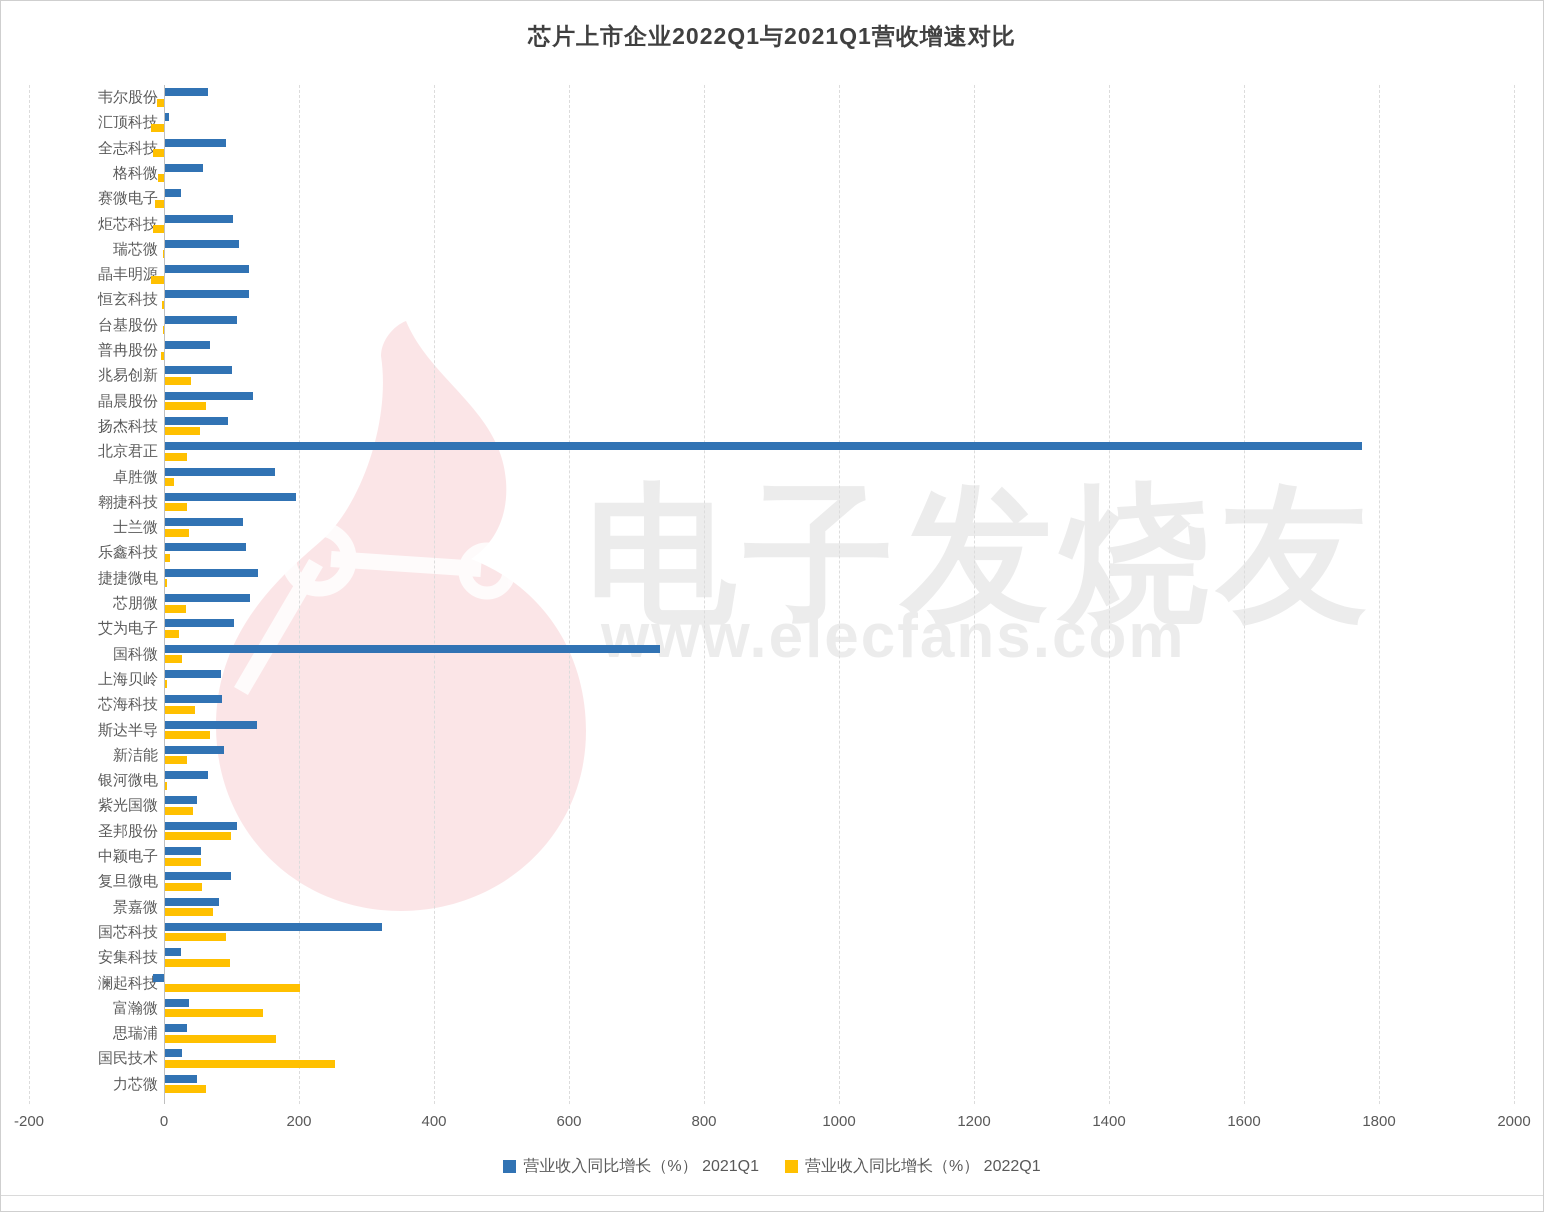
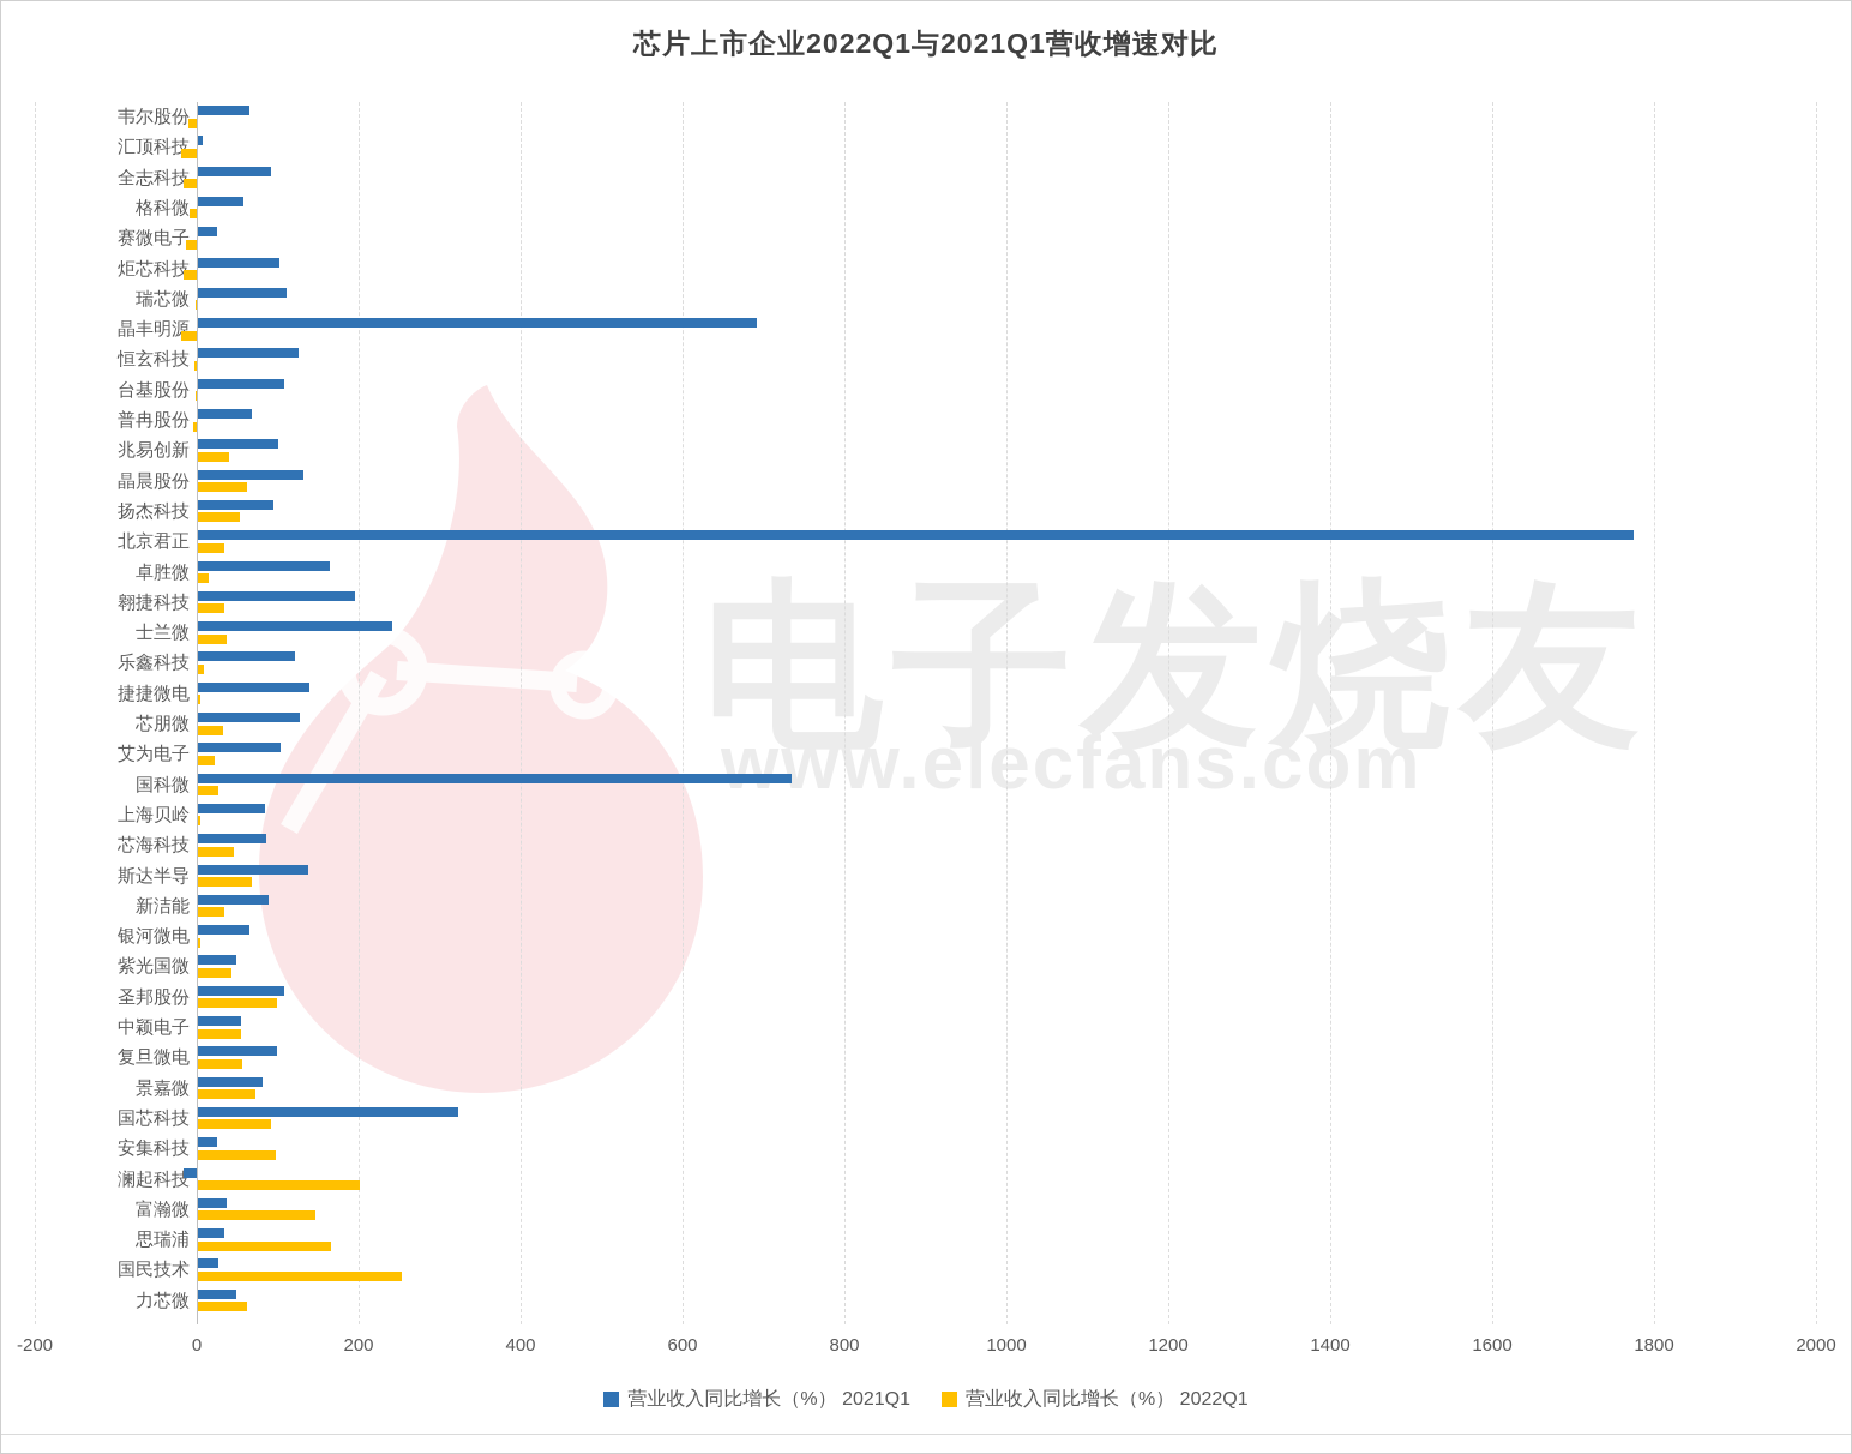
营业收入同比增长（%） 2021Q1/晶丰明源: 120 -> 690
营业收入同比增长（%） 2021Q1/士兰微: 120 -> 240
